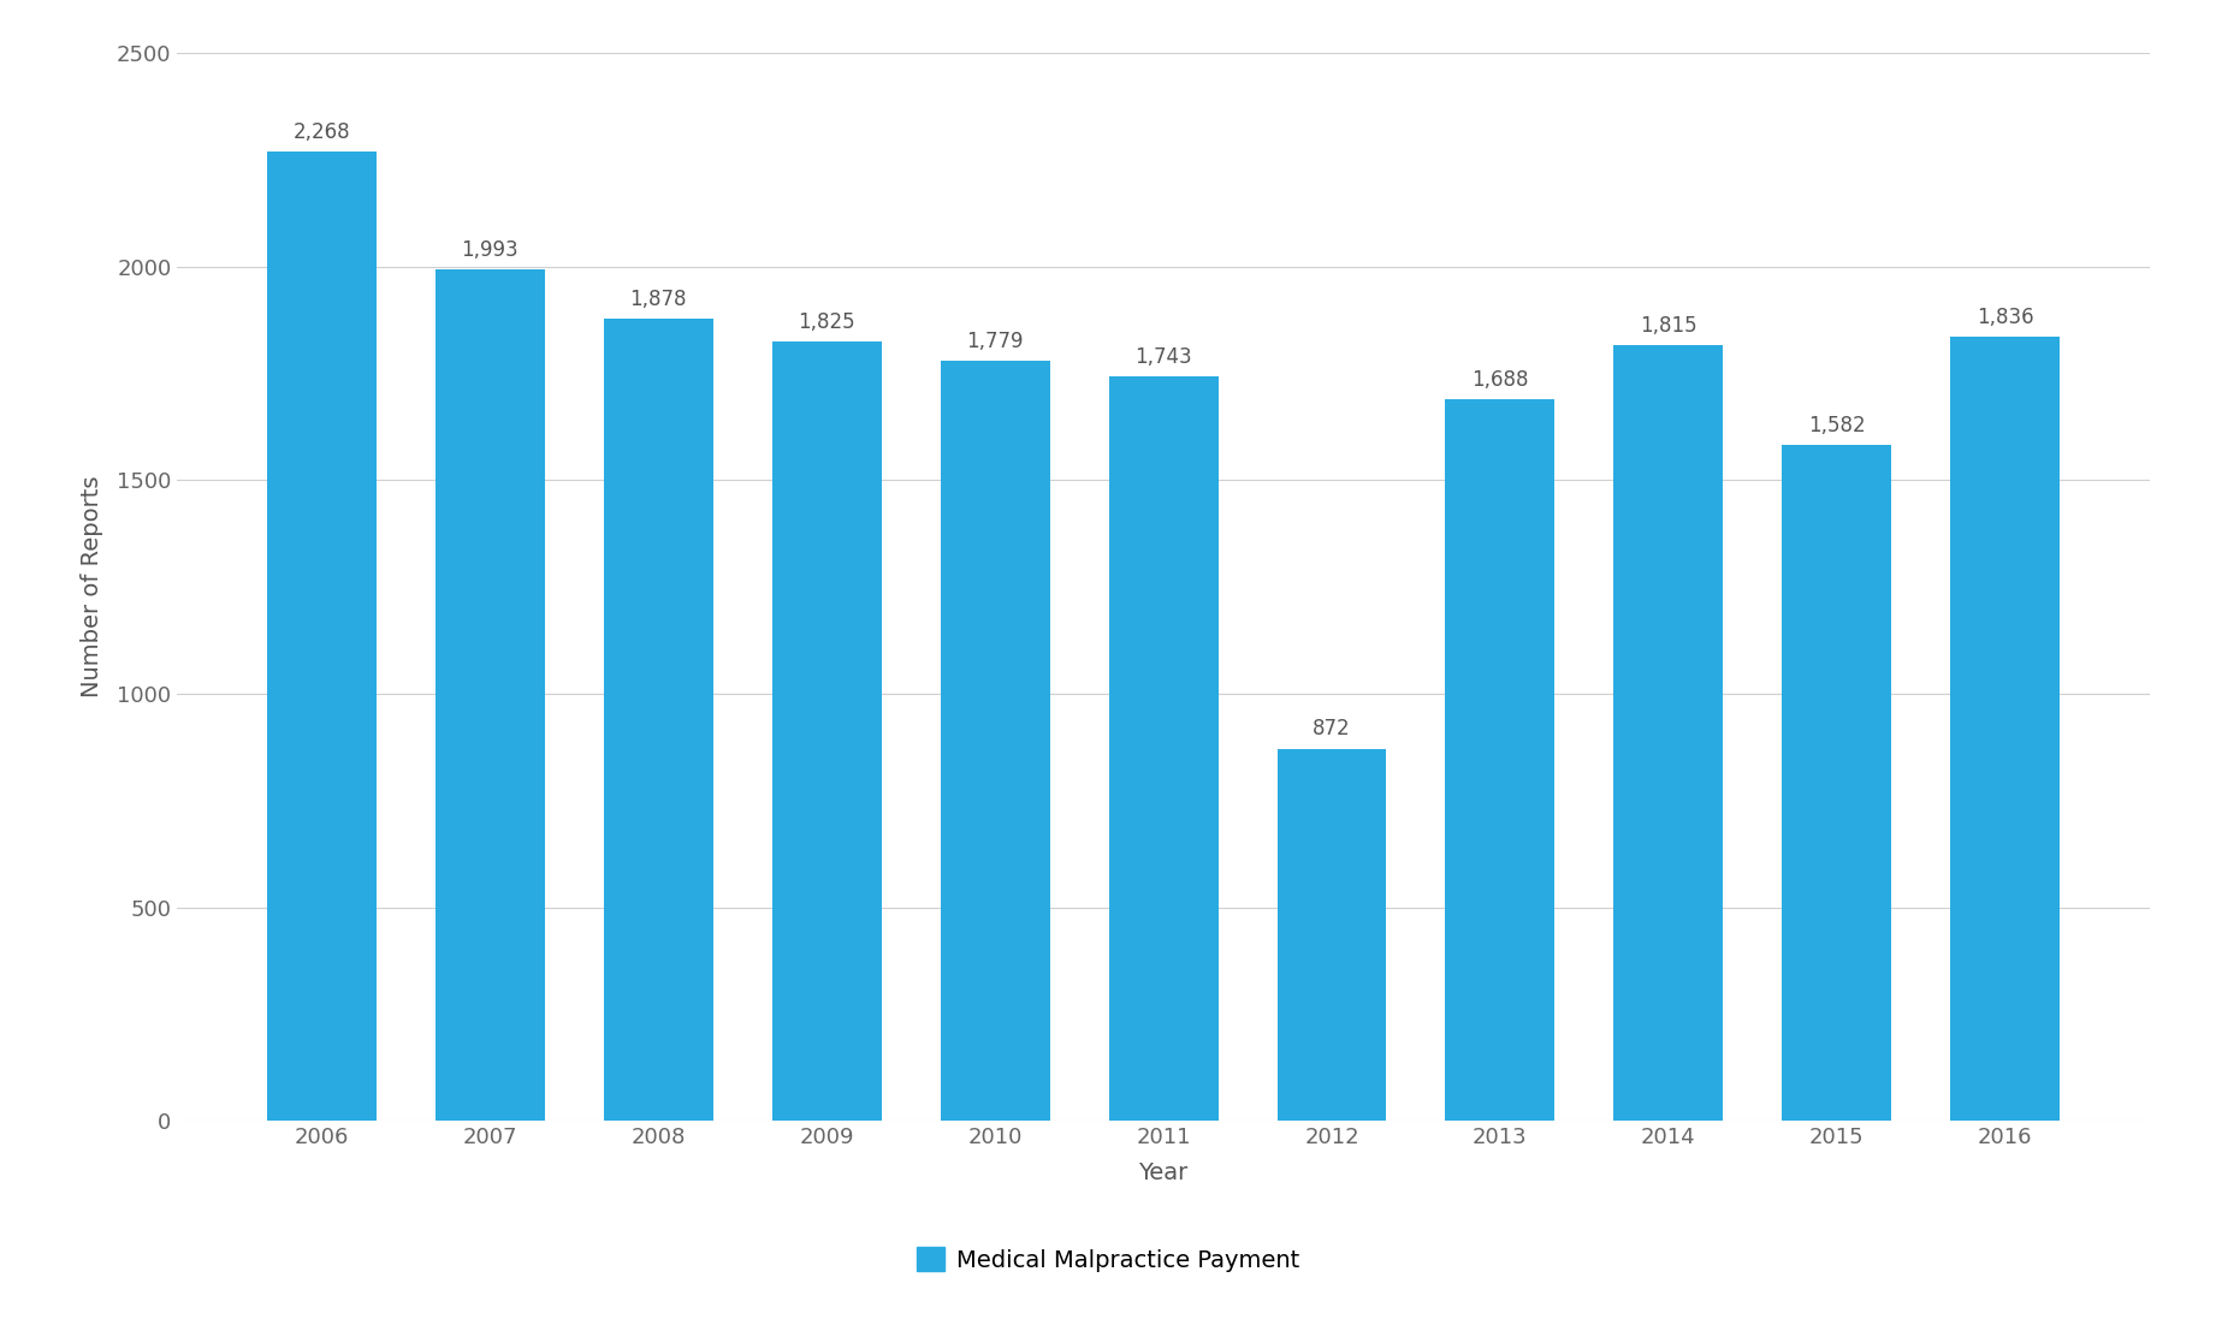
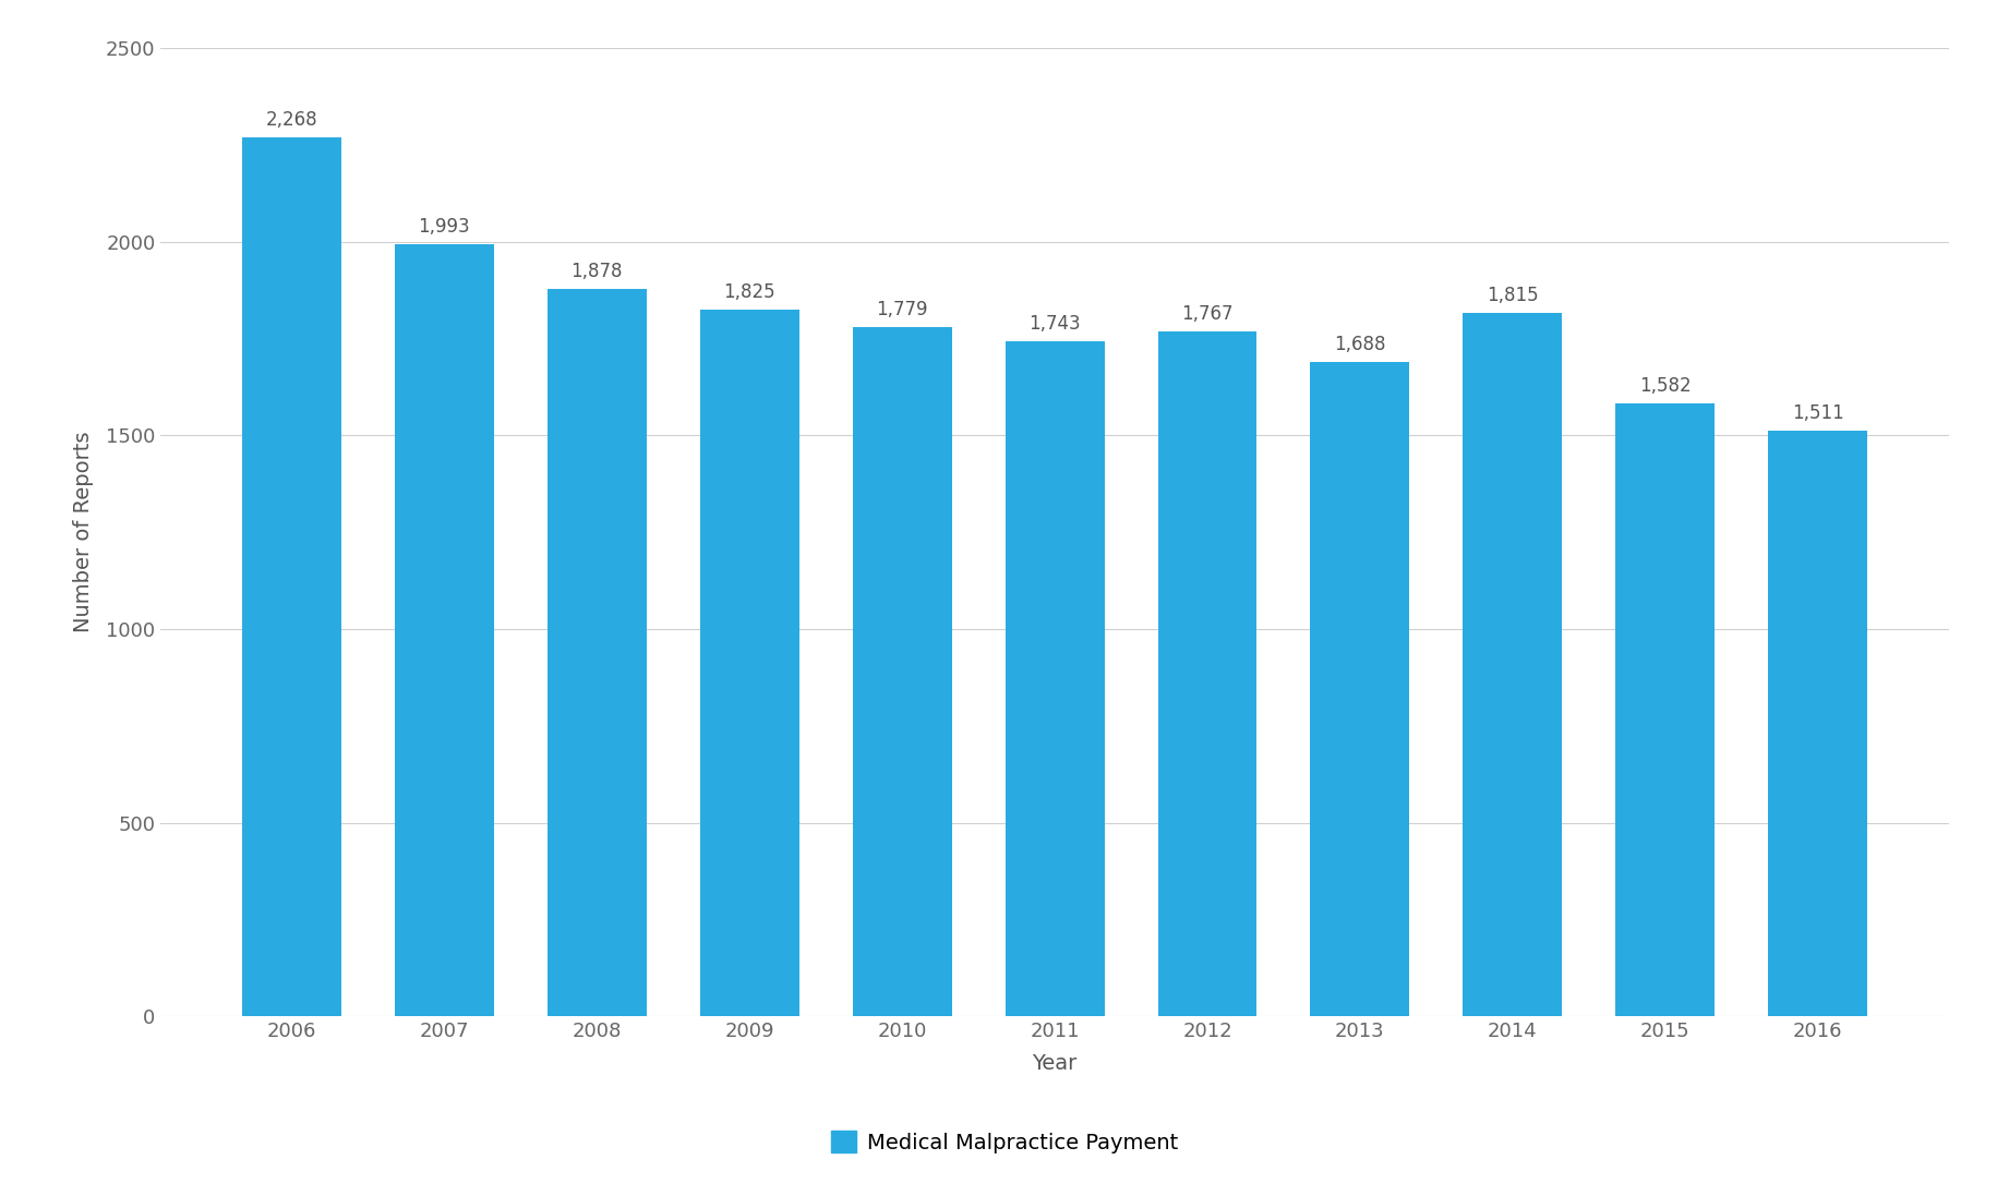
2012: 872 -> 1,767
2016: 1,836 -> 1,511
